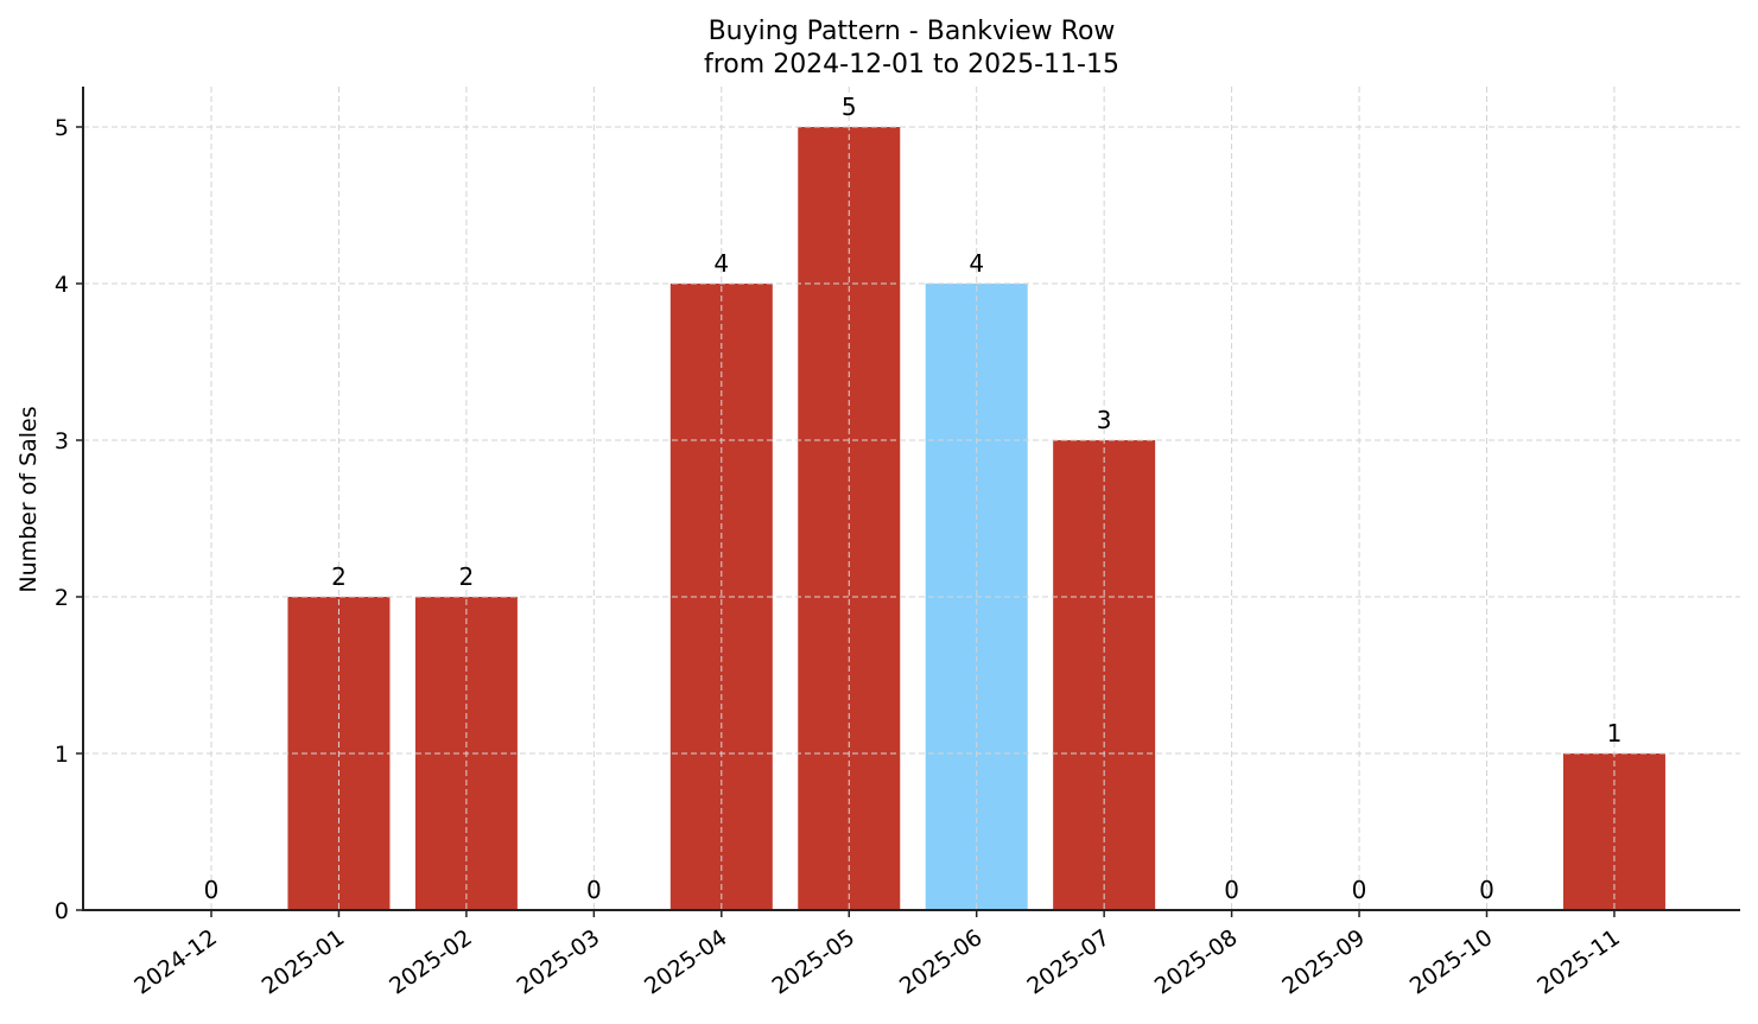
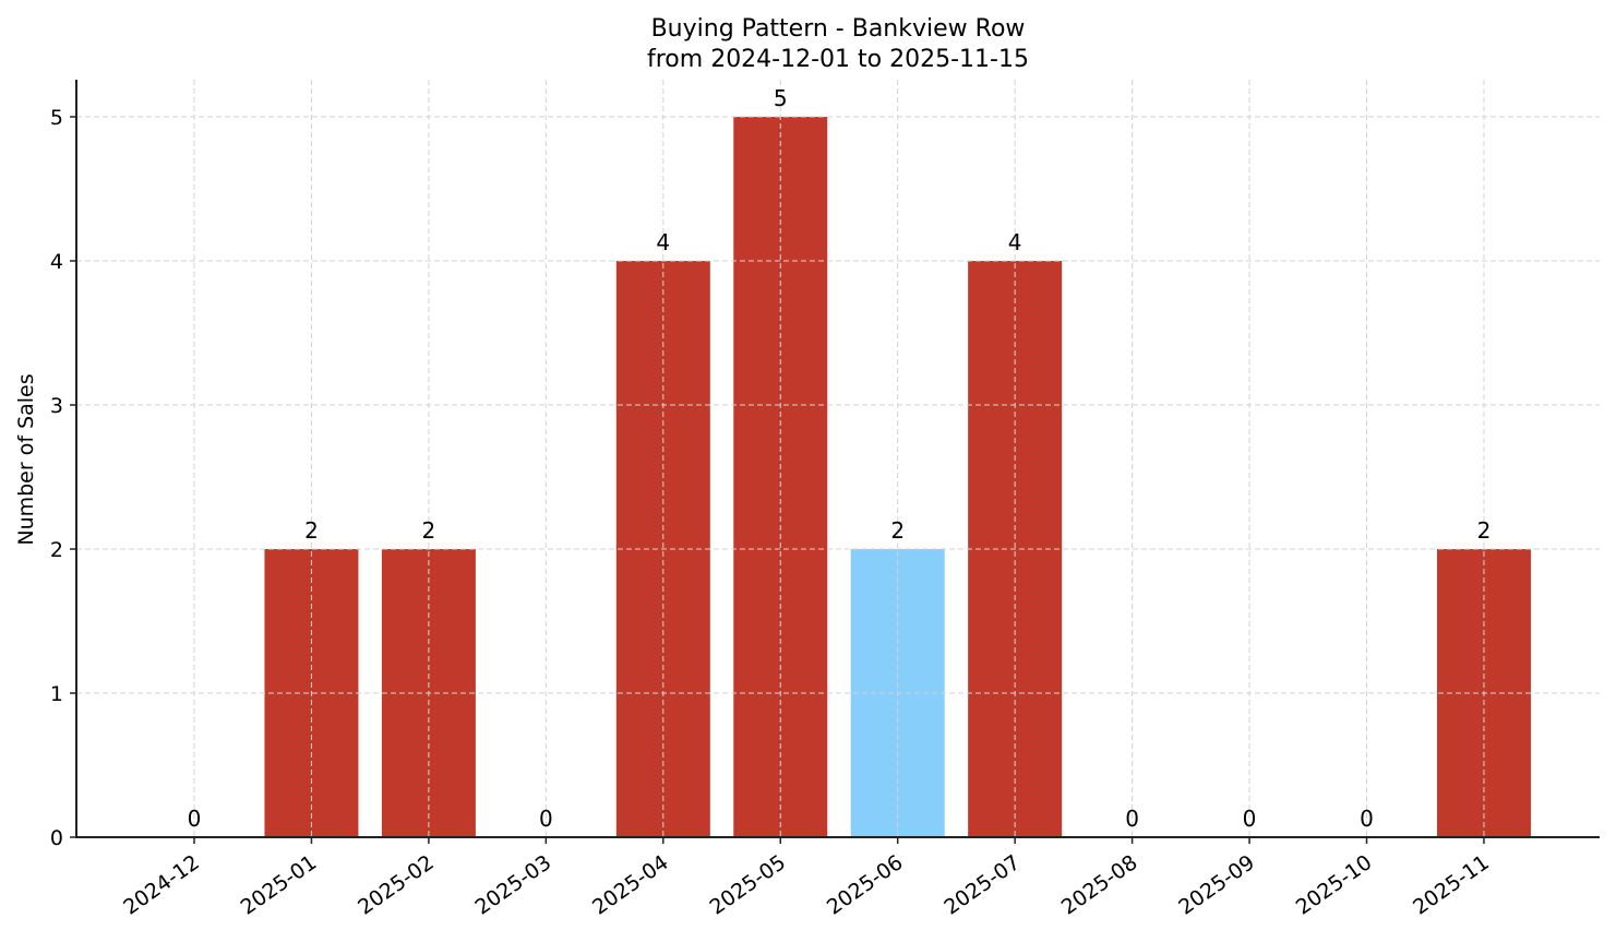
2025-06: 4 -> 2
2025-07: 3 -> 4
2025-11: 1 -> 2
